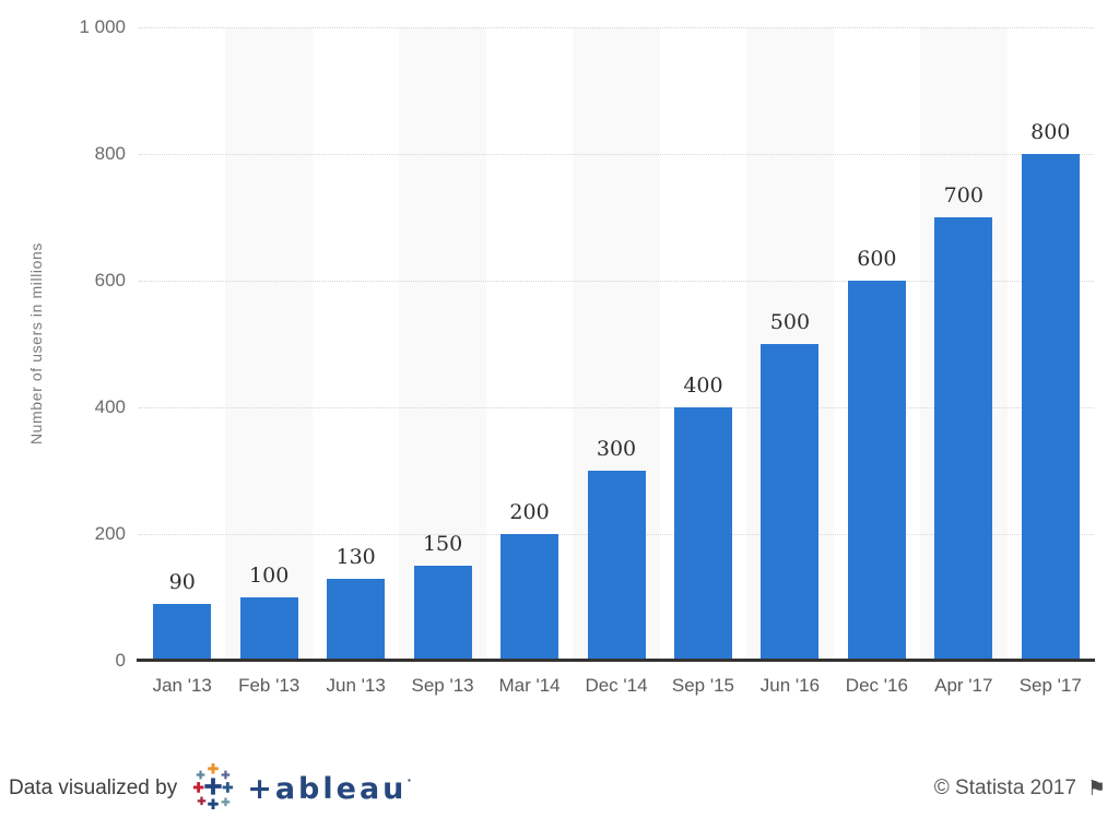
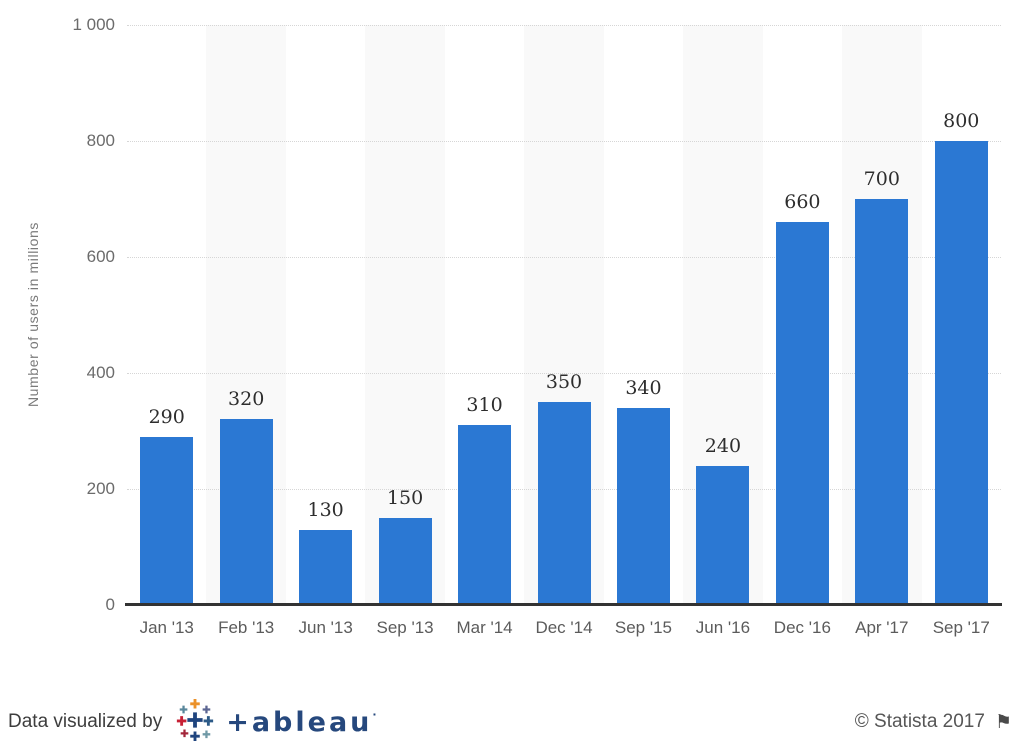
Jan '13: 90 -> 290
Feb '13: 100 -> 320
Mar '14: 200 -> 310
Dec '14: 300 -> 350
Sep '15: 400 -> 340
Jun '16: 500 -> 240
Dec '16: 600 -> 660
